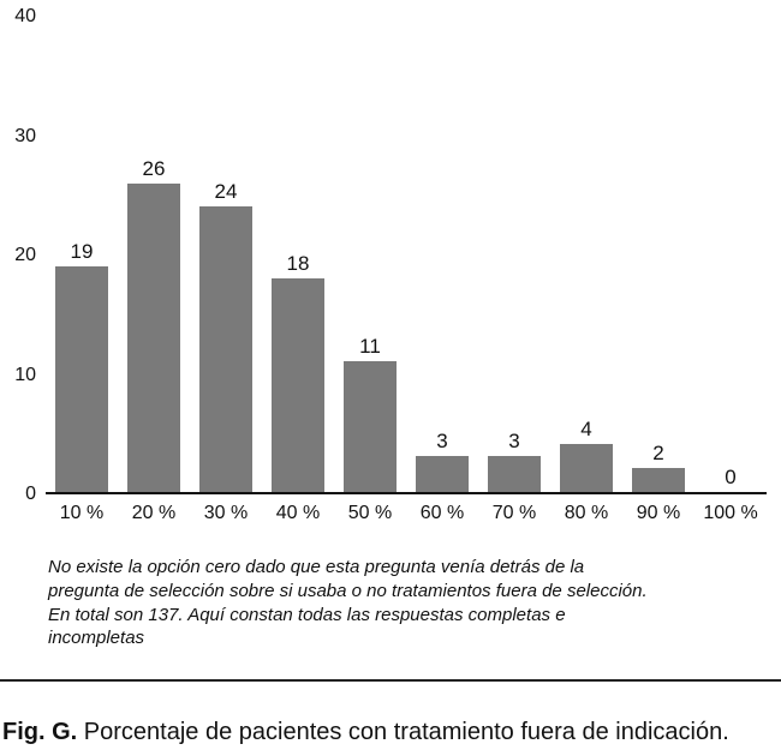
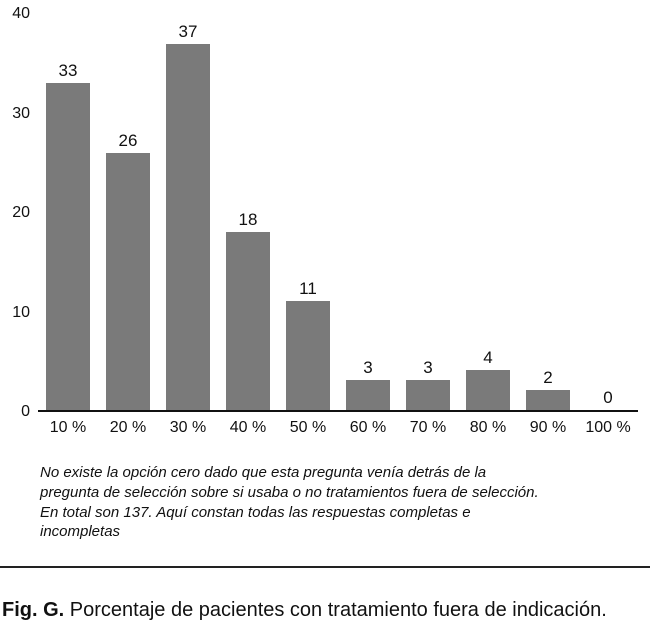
10 %: 19 -> 33
30 %: 24 -> 37
